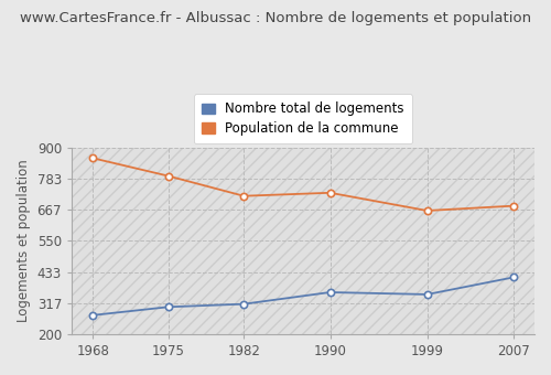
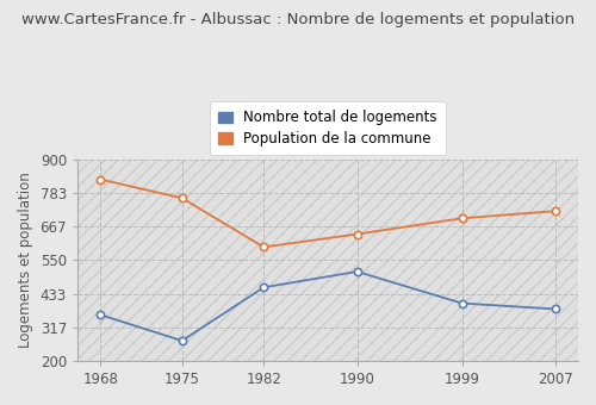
Nombre total de logements/1968: 271 -> 360
Population de la commune/1968: 860 -> 830
Nombre total de logements/1975: 302 -> 270
Population de la commune/1975: 793 -> 765
Nombre total de logements/1982: 313 -> 455
Population de la commune/1982: 718 -> 595
Nombre total de logements/1990: 357 -> 510
Population de la commune/1990: 730 -> 640
Nombre total de logements/1999: 349 -> 400
Population de la commune/1999: 663 -> 695
Nombre total de logements/2007: 413 -> 380
Population de la commune/2007: 681 -> 720
